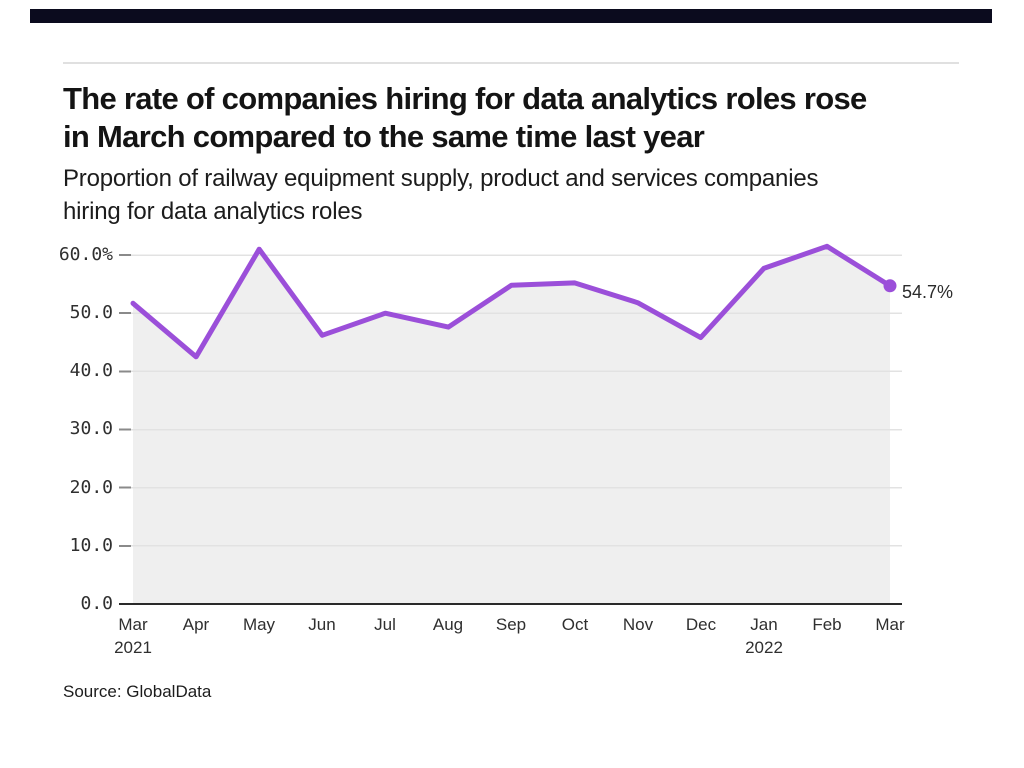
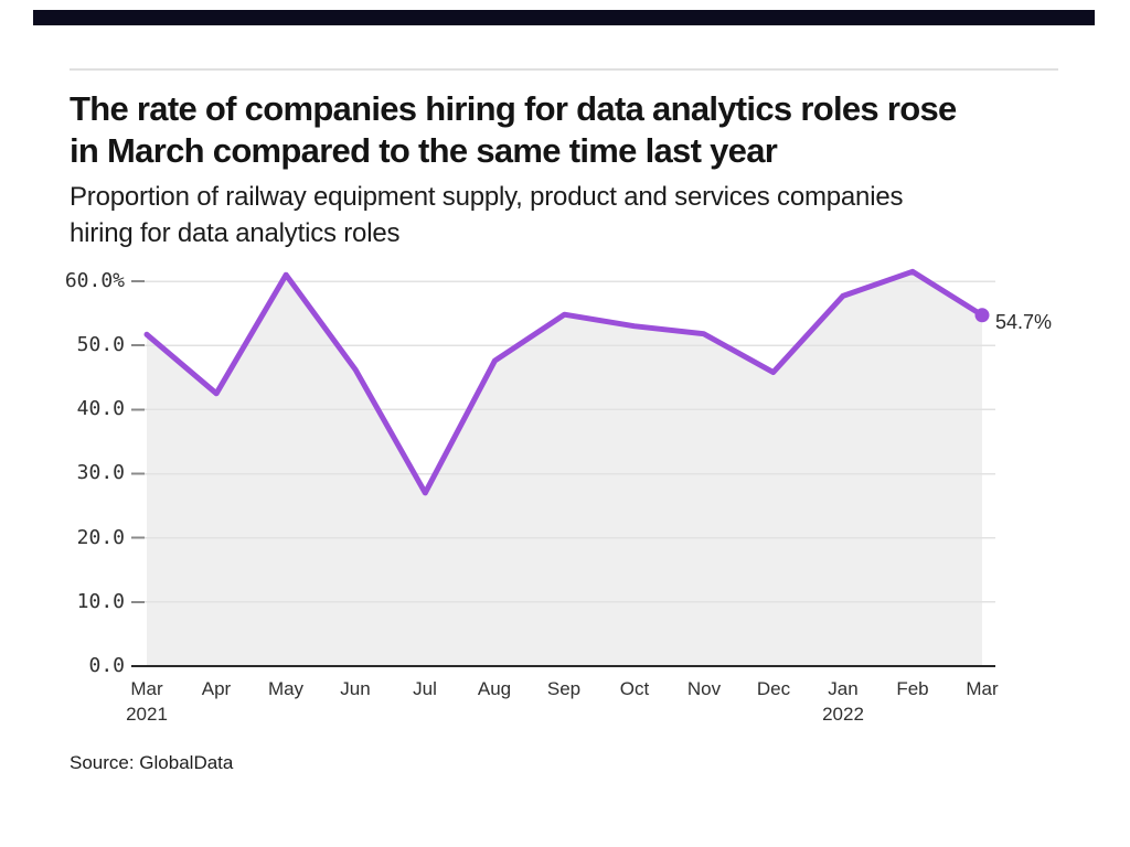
Jul: 50% -> 27%
Oct: 55% -> 53%
